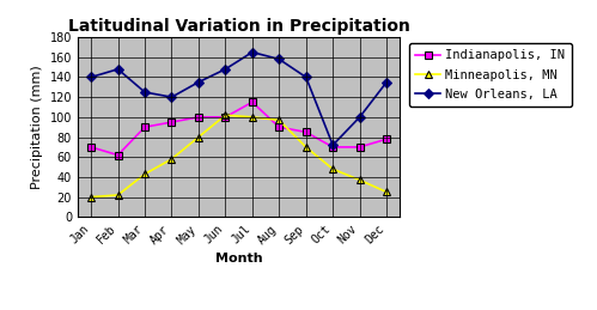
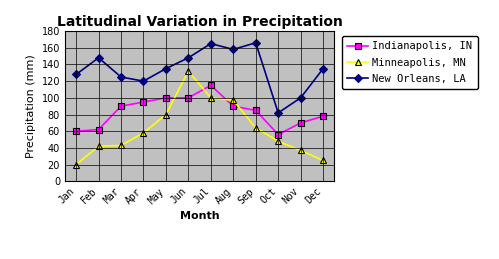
Indianapolis, IN/Jan: 70 -> 60
New Orleans, LA/Jan: 140 -> 128
Minneapolis, MN/Feb: 22 -> 42
Minneapolis, MN/Jun: 102 -> 132
Minneapolis, MN/Sep: 70 -> 64
New Orleans, LA/Sep: 140 -> 166
Indianapolis, IN/Oct: 70 -> 56
New Orleans, LA/Oct: 72 -> 82
